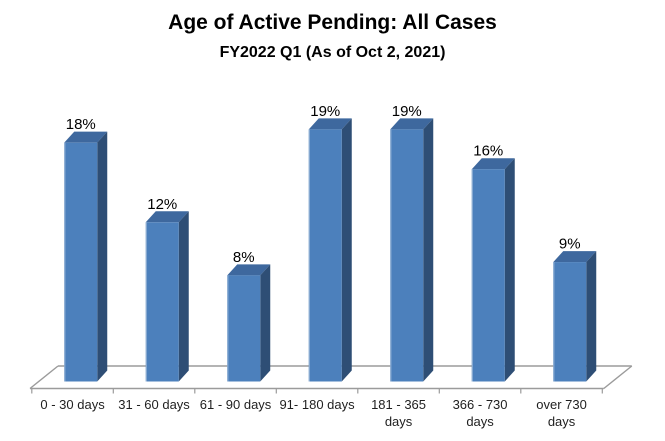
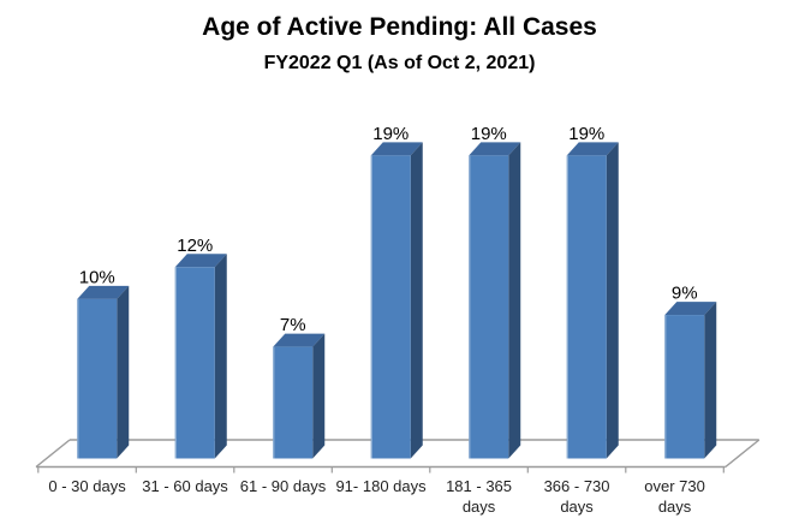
0 - 30 days: 18% -> 10%
61 - 90 days: 8% -> 7%
366 - 730 days: 16% -> 19%
